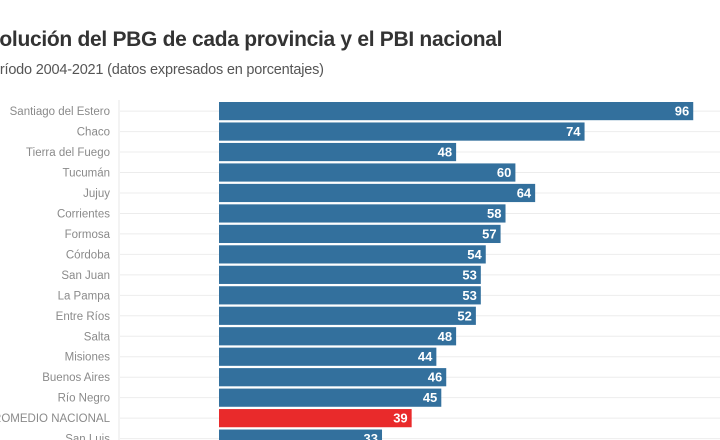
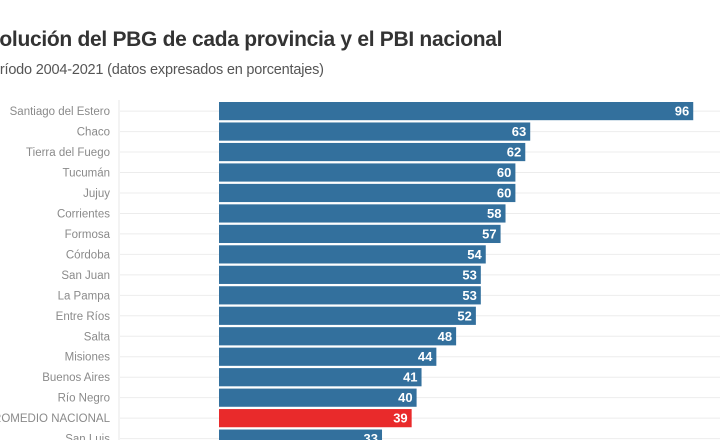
Chaco: 74 -> 63
Tierra del Fuego: 48 -> 62
Jujuy: 64 -> 60
Buenos Aires: 46 -> 41
Río Negro: 45 -> 40
